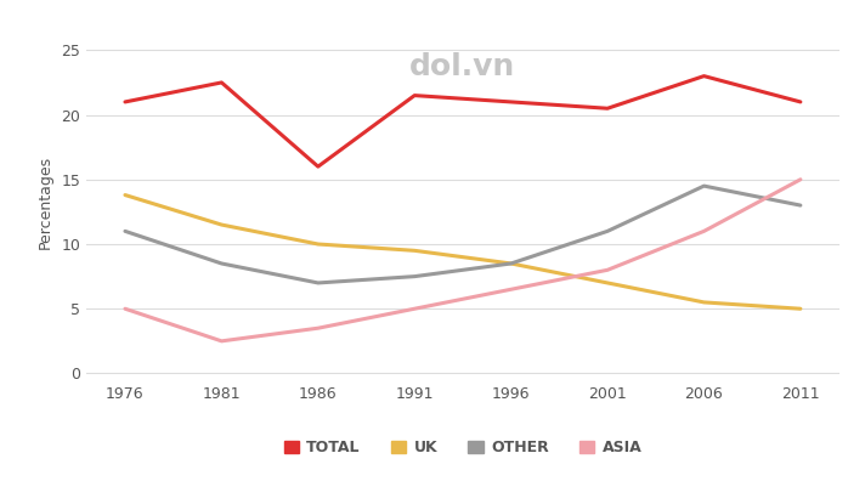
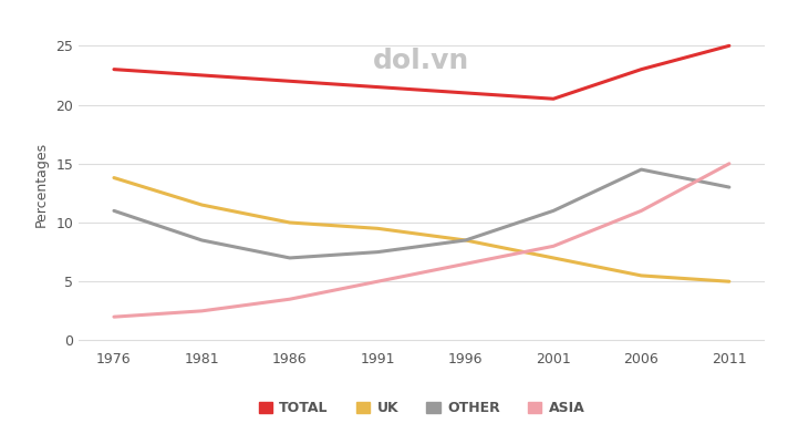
TOTAL/1976: 21.0 -> 23.0
ASIA/1976: 5.0 -> 2.0
TOTAL/1986: 16.0 -> 22.0
TOTAL/2011: 21.0 -> 25.0
